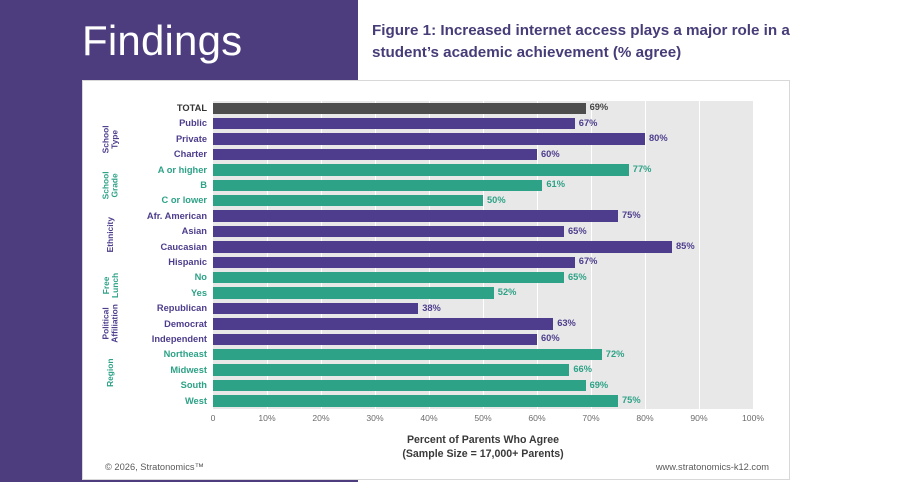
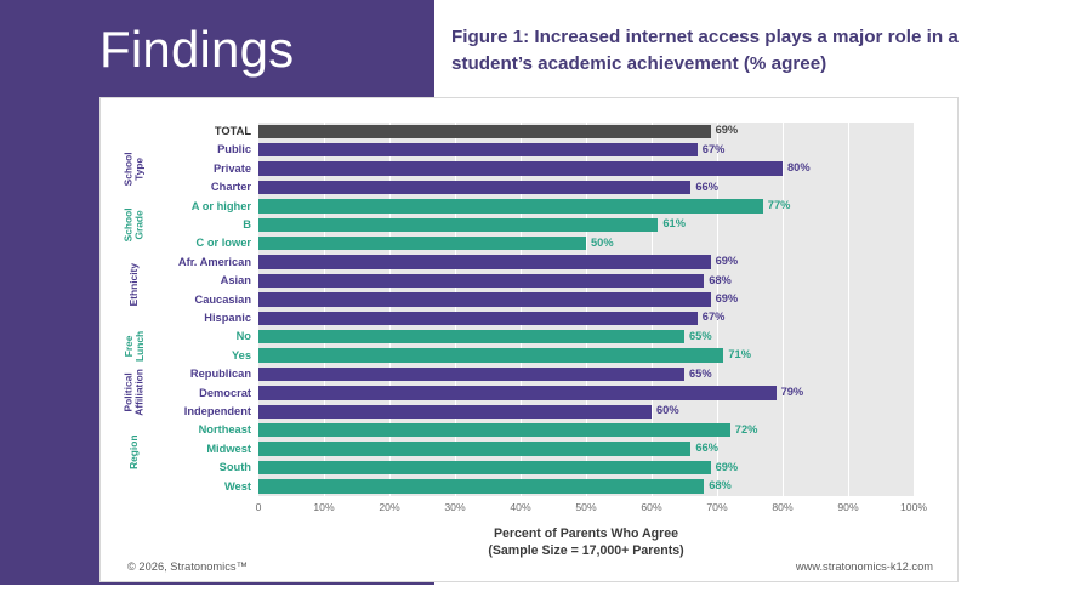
Charter: 60% -> 66%
Afr. American: 75% -> 69%
Asian: 65% -> 68%
Caucasian: 85% -> 69%
Yes: 52% -> 71%
Republican: 38% -> 65%
Democrat: 63% -> 79%
West: 75% -> 68%
